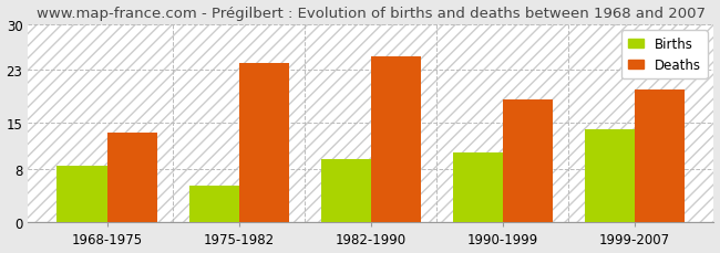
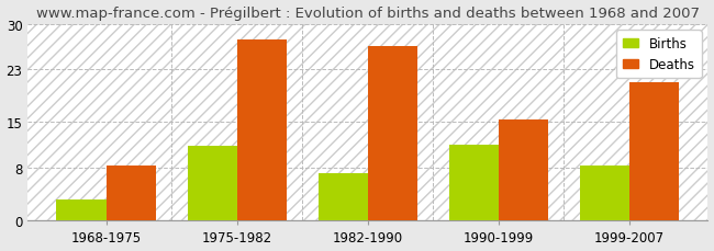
Births/1968-1975: 8.5 -> 3.2
Deaths/1968-1975: 13.5 -> 8.4
Births/1975-1982: 5.5 -> 11.4
Deaths/1975-1982: 24.0 -> 27.6
Births/1982-1990: 9.5 -> 7.2
Deaths/1982-1990: 25.0 -> 26.6
Births/1990-1999: 10.5 -> 11.6
Deaths/1990-1999: 18.5 -> 15.4
Births/1999-2007: 14.0 -> 8.4
Deaths/1999-2007: 20.0 -> 21.0
